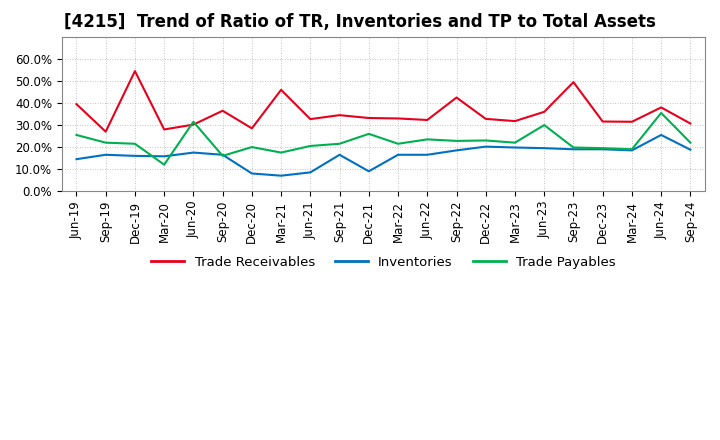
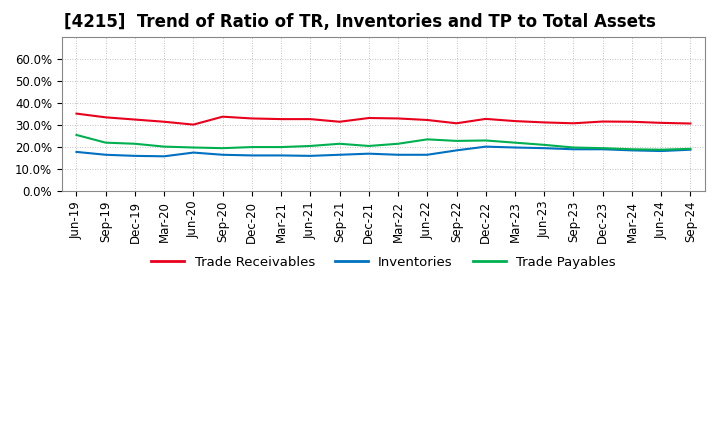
Trade Receivables/Jun-19: 39.5% -> 35.2%
Inventories/Jun-19: 14.5% -> 17.8%
Trade Receivables/Sep-19: 27.0% -> 33.5%
Trade Receivables/Dec-19: 54.5% -> 32.5%
Trade Receivables/Mar-20: 28.0% -> 31.5%
Trade Payables/Mar-20: 12.0% -> 20.2%
Trade Payables/Jun-20: 31.5% -> 19.8%
Trade Receivables/Sep-20: 36.5% -> 33.8%
Trade Payables/Sep-20: 16.0% -> 19.5%
Trade Receivables/Dec-20: 28.5% -> 33.0%
Inventories/Dec-20: 8.0% -> 16.2%
Trade Receivables/Mar-21: 46.0% -> 32.7%
Inventories/Mar-21: 7.0% -> 16.2%
Trade Payables/Mar-21: 17.5% -> 20.0%
Inventories/Jun-21: 8.5% -> 16.0%
Trade Receivables/Sep-21: 34.5% -> 31.5%
Inventories/Dec-21: 9.0% -> 17.0%
Trade Payables/Dec-21: 26.0% -> 20.5%
Trade Receivables/Sep-22: 42.5% -> 30.8%
Trade Receivables/Jun-23: 36.0% -> 31.2%
Trade Payables/Jun-23: 30.0% -> 21.0%
Trade Receivables/Sep-23: 49.5% -> 30.8%
Trade Receivables/Jun-24: 38.0% -> 31.0%
Inventories/Jun-24: 25.5% -> 18.2%
Trade Payables/Jun-24: 35.5% -> 18.8%
Trade Payables/Sep-24: 22.0% -> 19.2%
